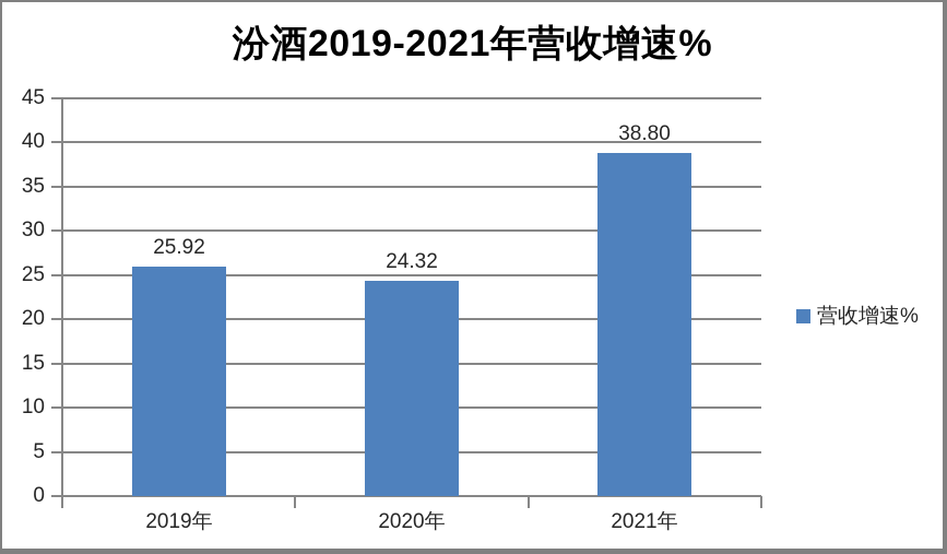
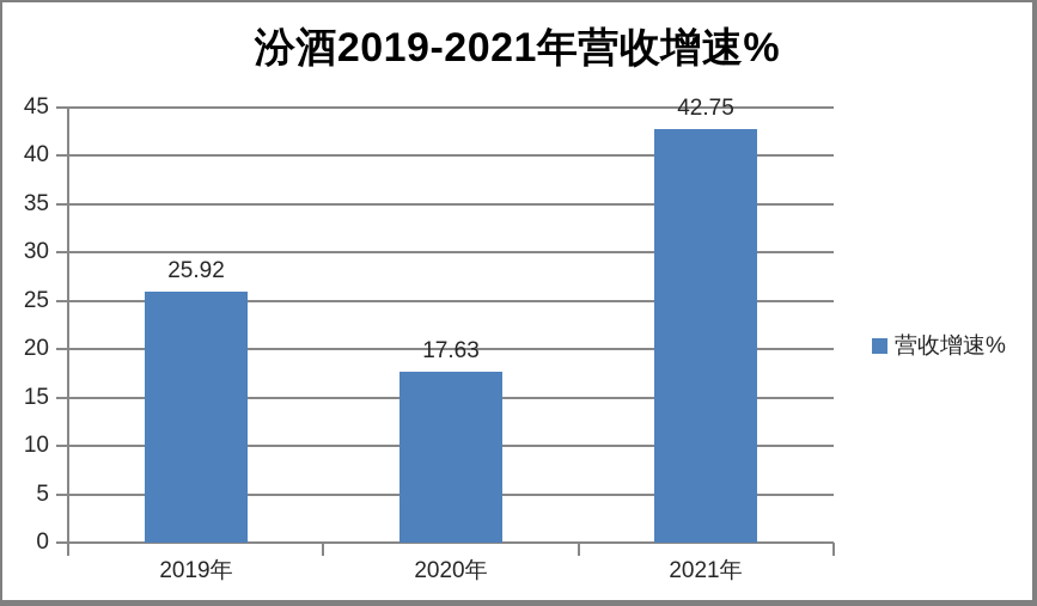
2020年: 24.32 -> 17.63
2021年: 38.80 -> 42.75
